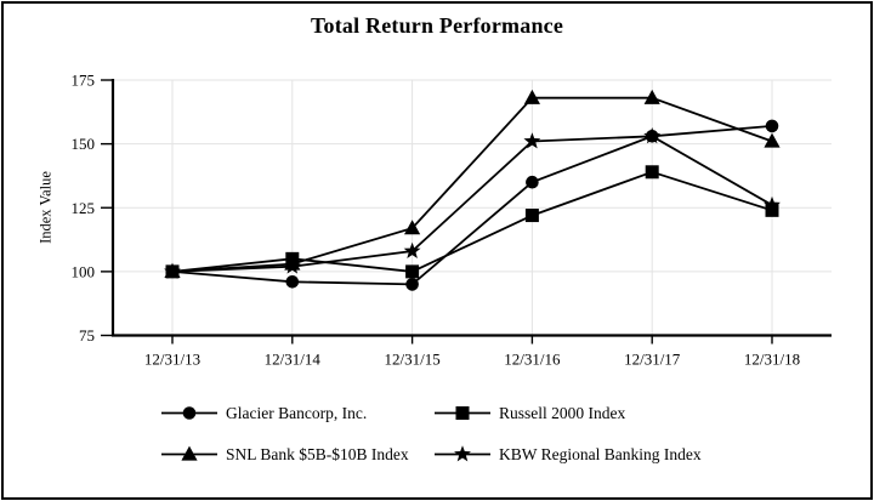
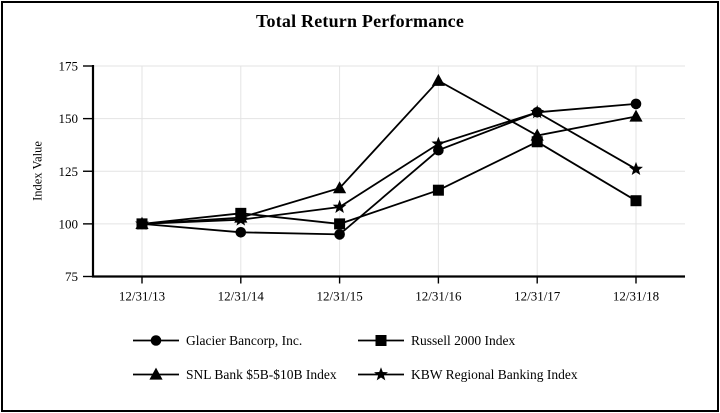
Russell 2000 Index/12/31/16: 122 -> 116
KBW Regional Banking Index/12/31/16: 151 -> 138
SNL Bank $5B-$10B Index/12/31/17: 168 -> 142
Russell 2000 Index/12/31/18: 124 -> 111
